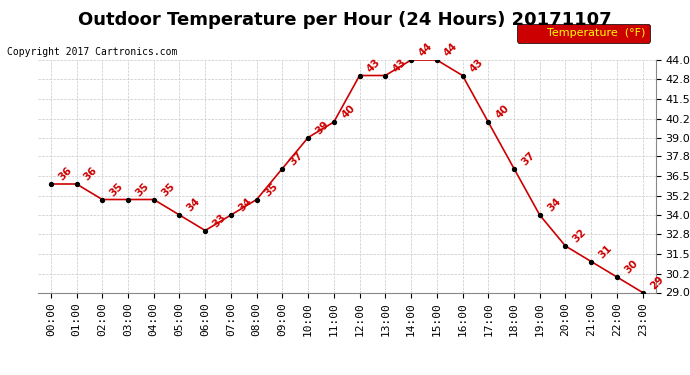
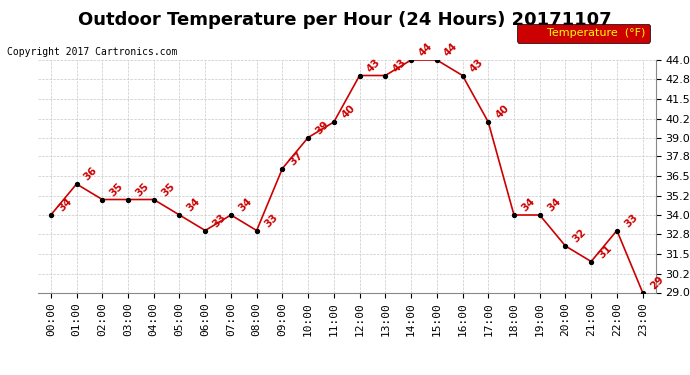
00:00: 36 -> 34
08:00: 35 -> 33
18:00: 37 -> 34
22:00: 30 -> 33
